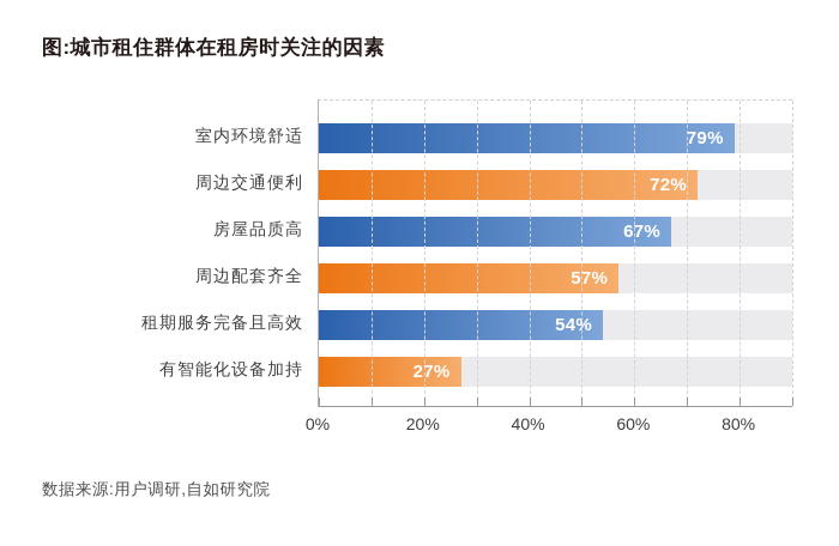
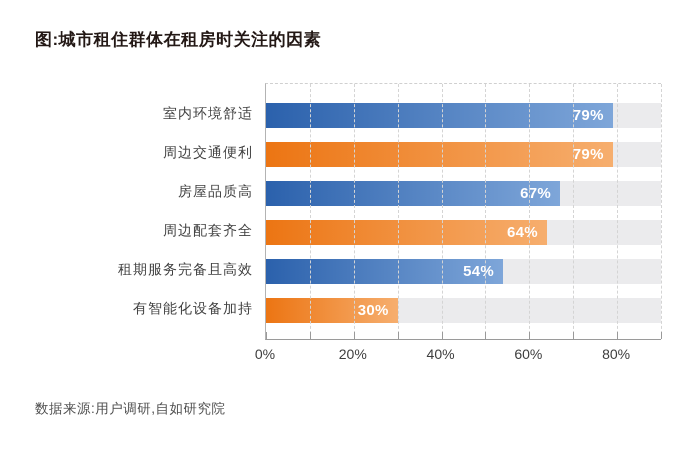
周边交通便利: 72% -> 79%
周边配套齐全: 57% -> 64%
有智能化设备加持: 27% -> 30%
